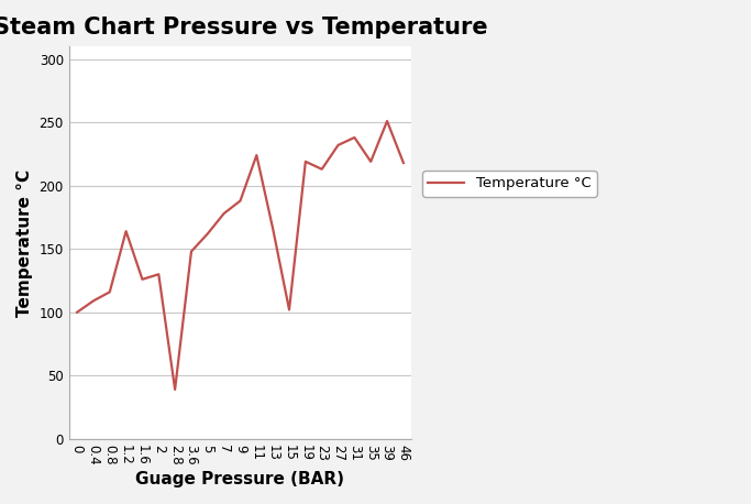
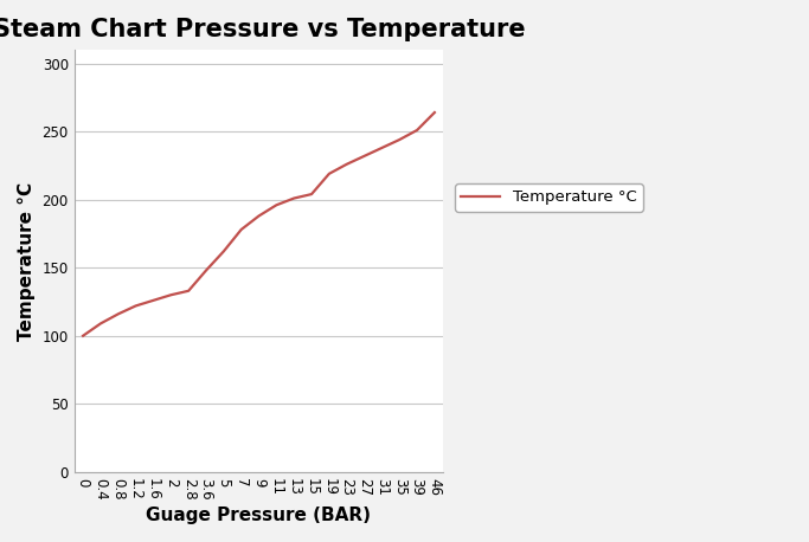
1.2: 164 -> 122
2.8: 39 -> 133
11: 224 -> 196
13: 166 -> 201
15: 102 -> 204
23: 213 -> 226
35: 219 -> 244
46: 218 -> 264
